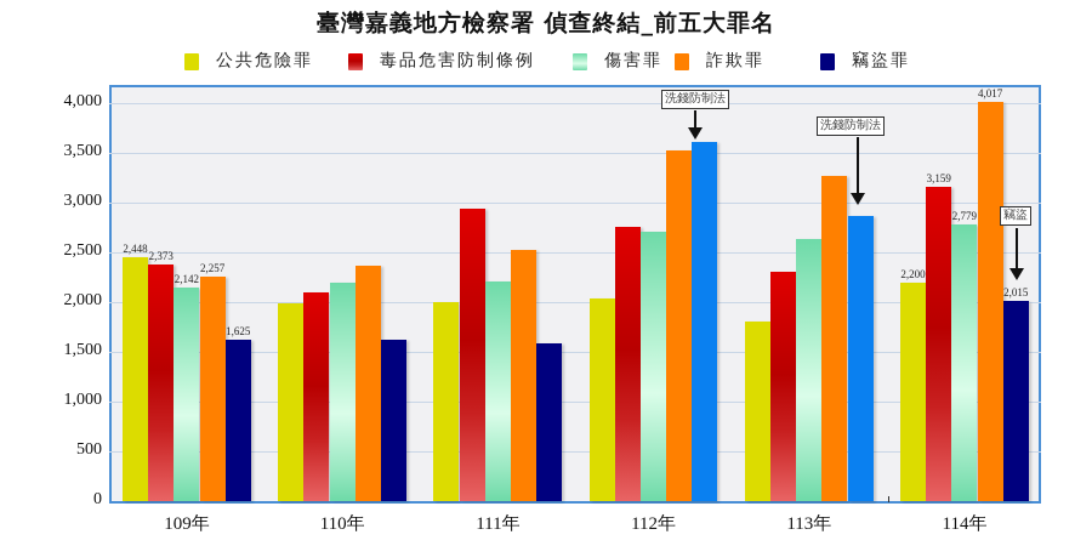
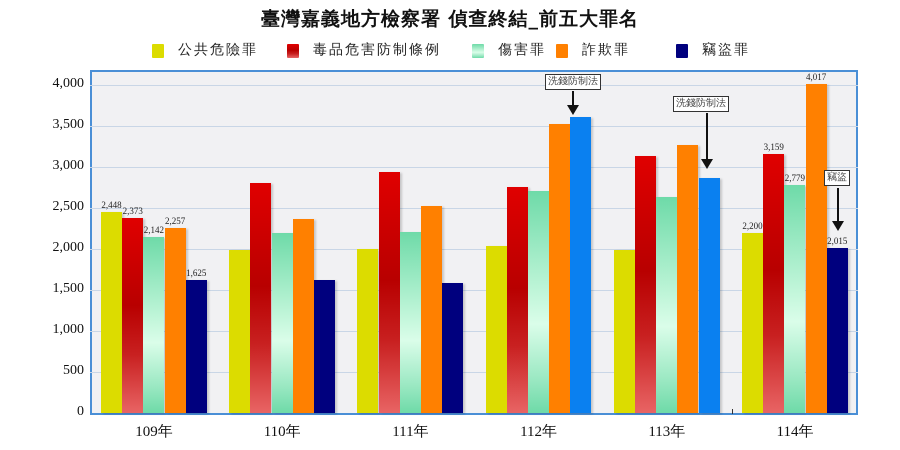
毒品危害防制條例/110年: 2100 -> 2800
公共危險罪/113年: 1800 -> 2000
毒品危害防制條例/113年: 2300 -> 3100
